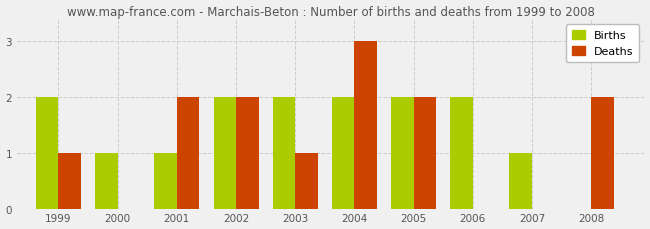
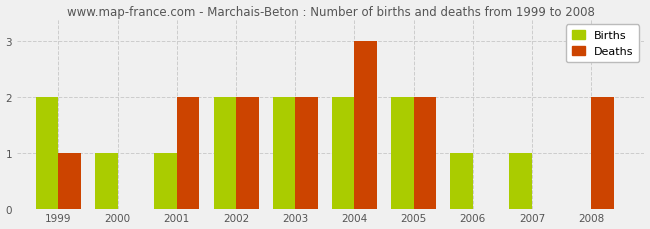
Deaths/2003: 1 -> 2
Births/2006: 2 -> 1
